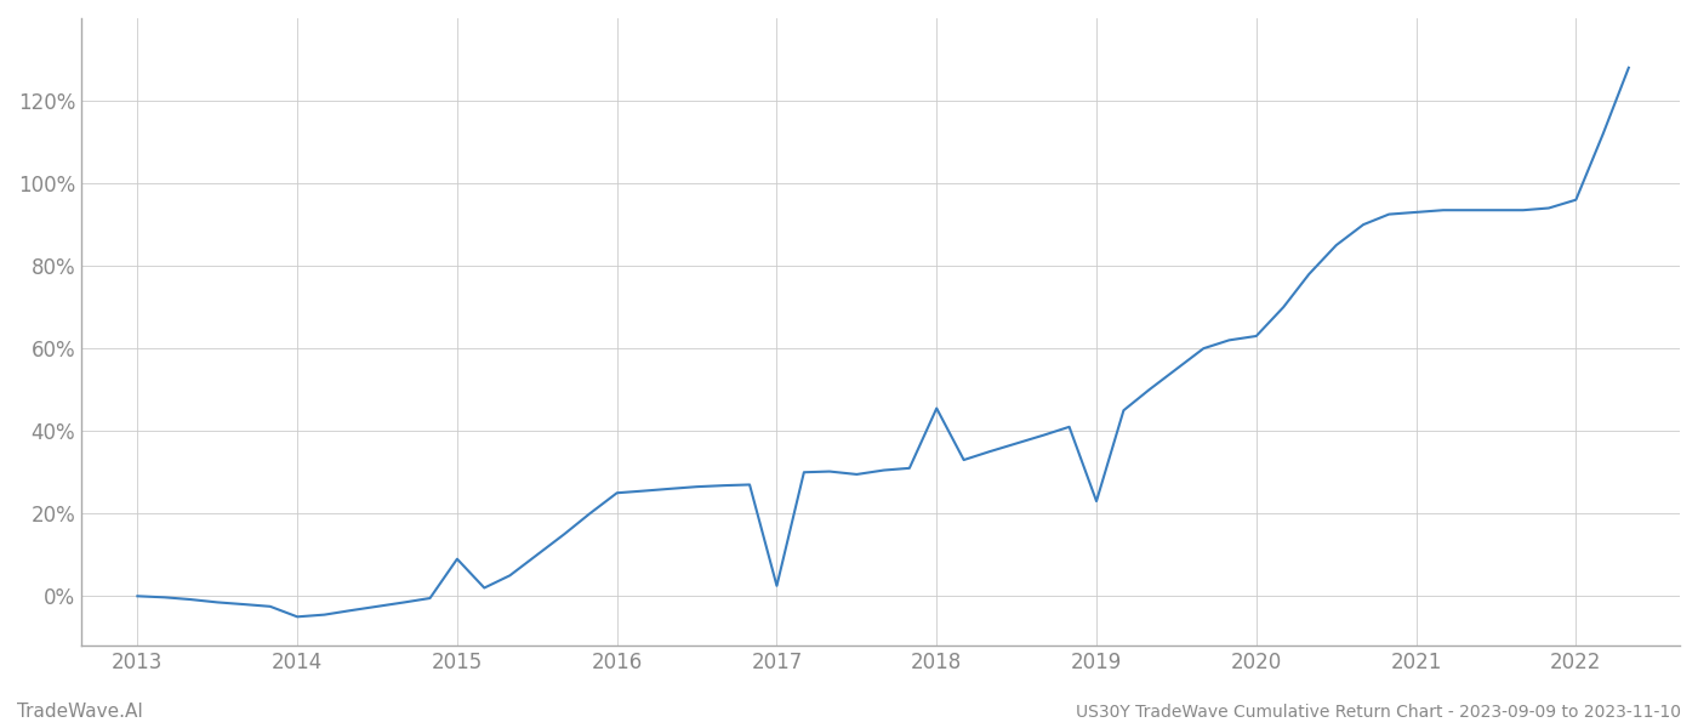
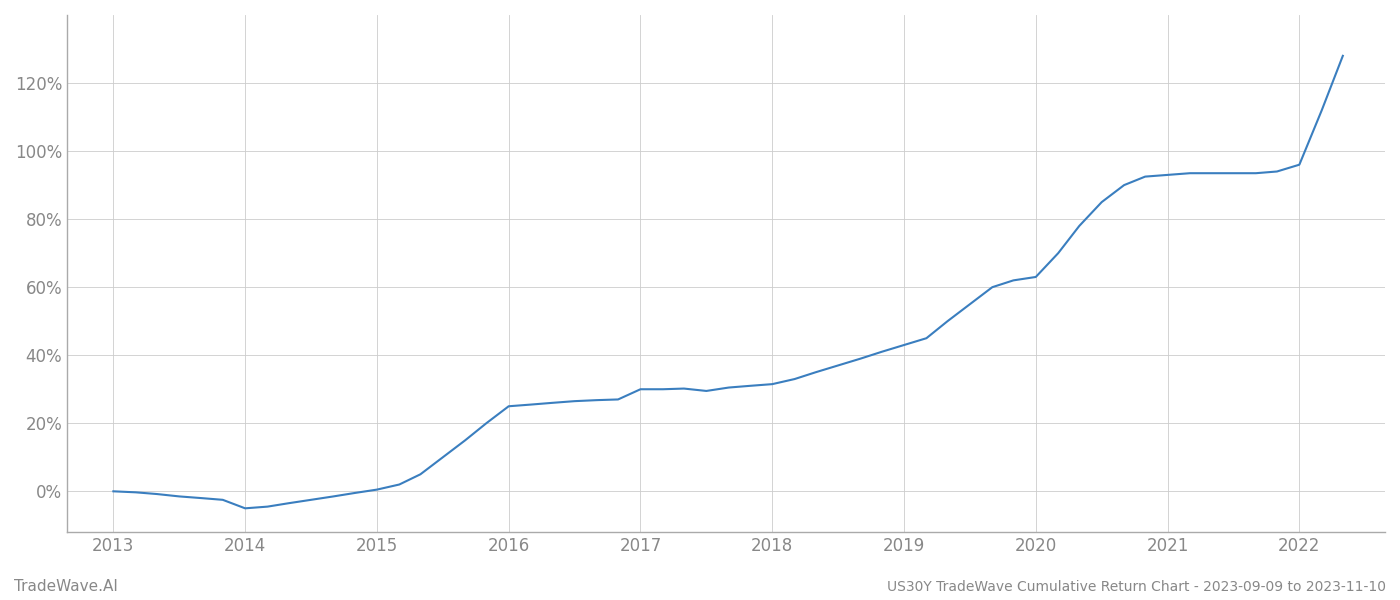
2015: 9.0% -> 0.5%
2017: 2.5% -> 30.0%
2018: 45.5% -> 31.5%
2019: 23.0% -> 43.0%
